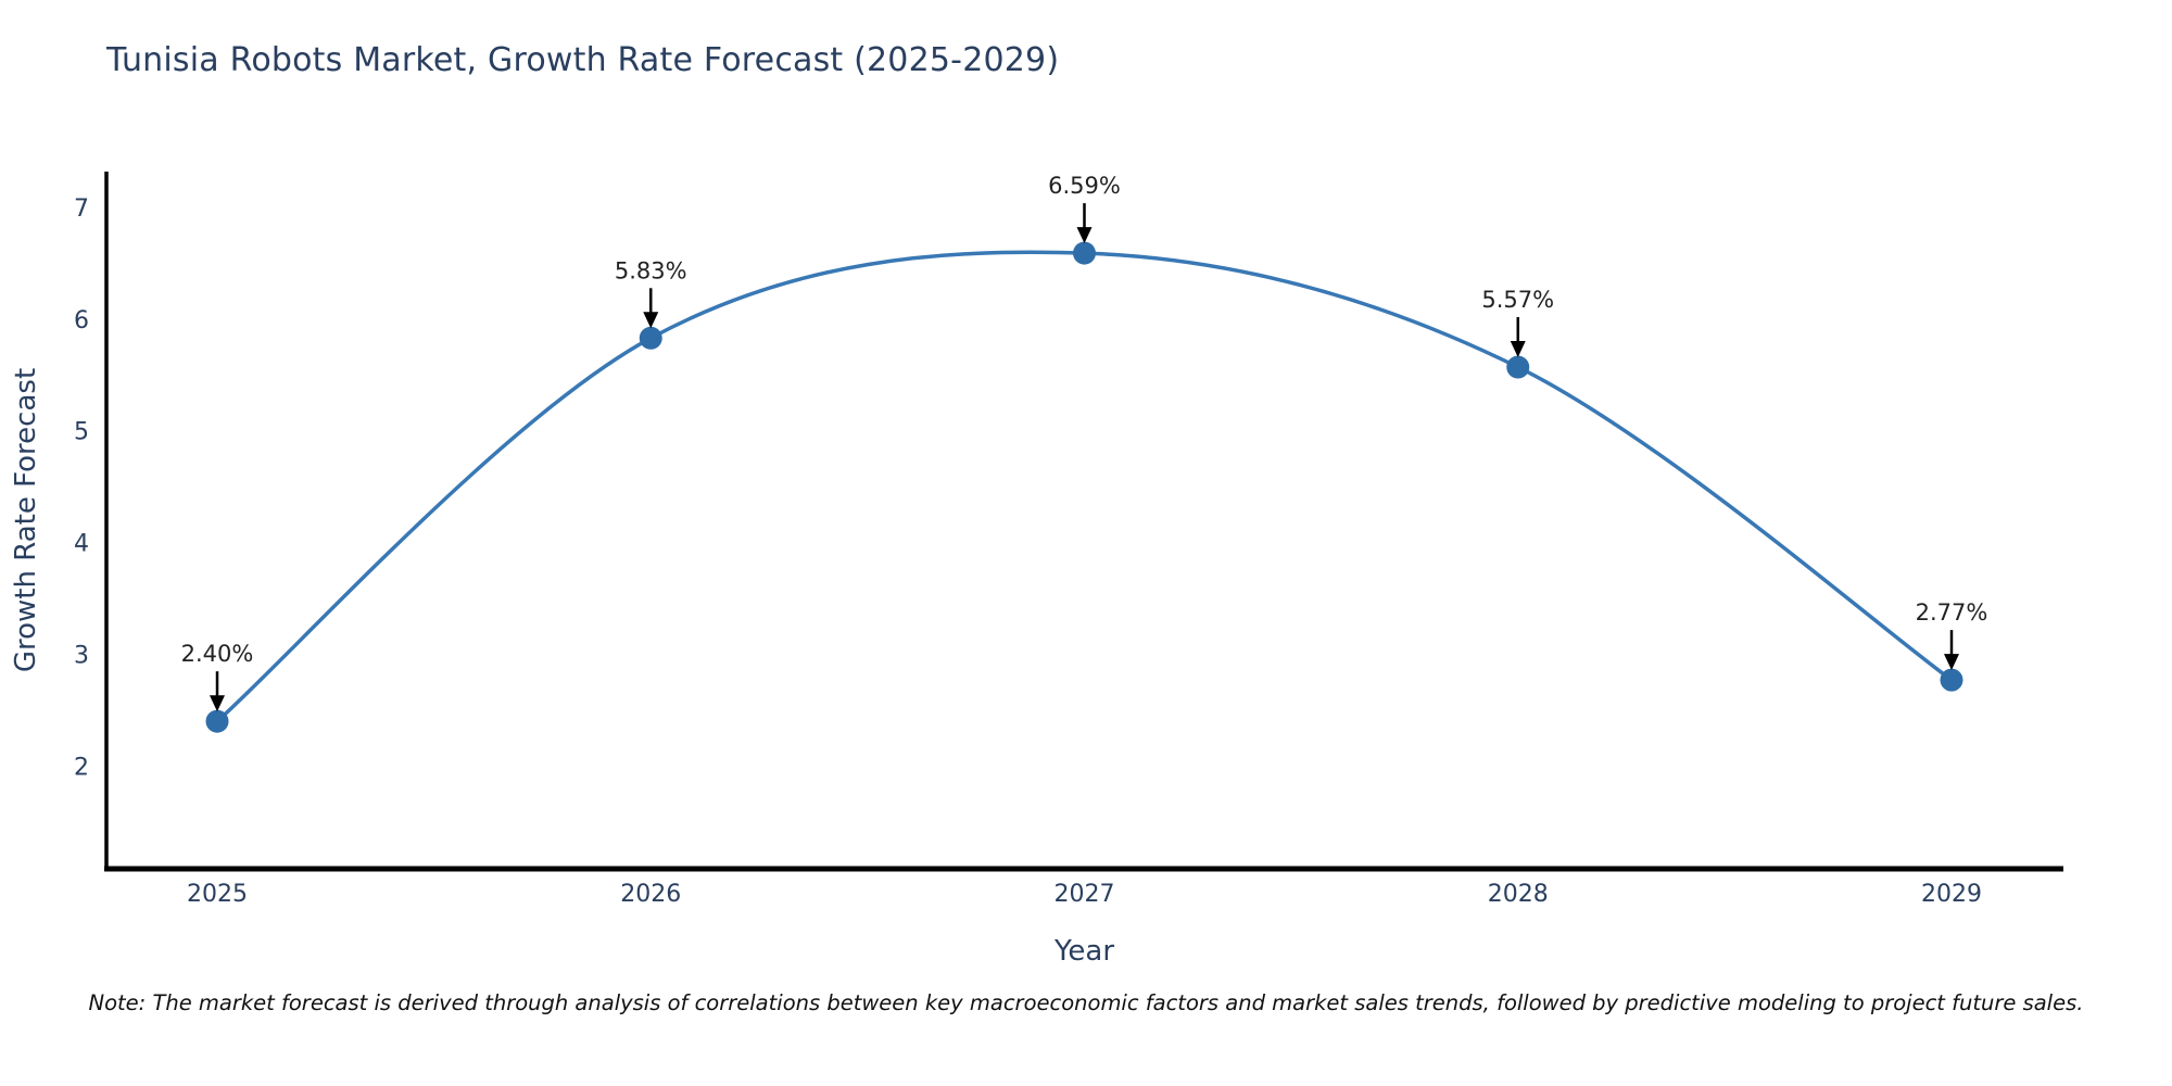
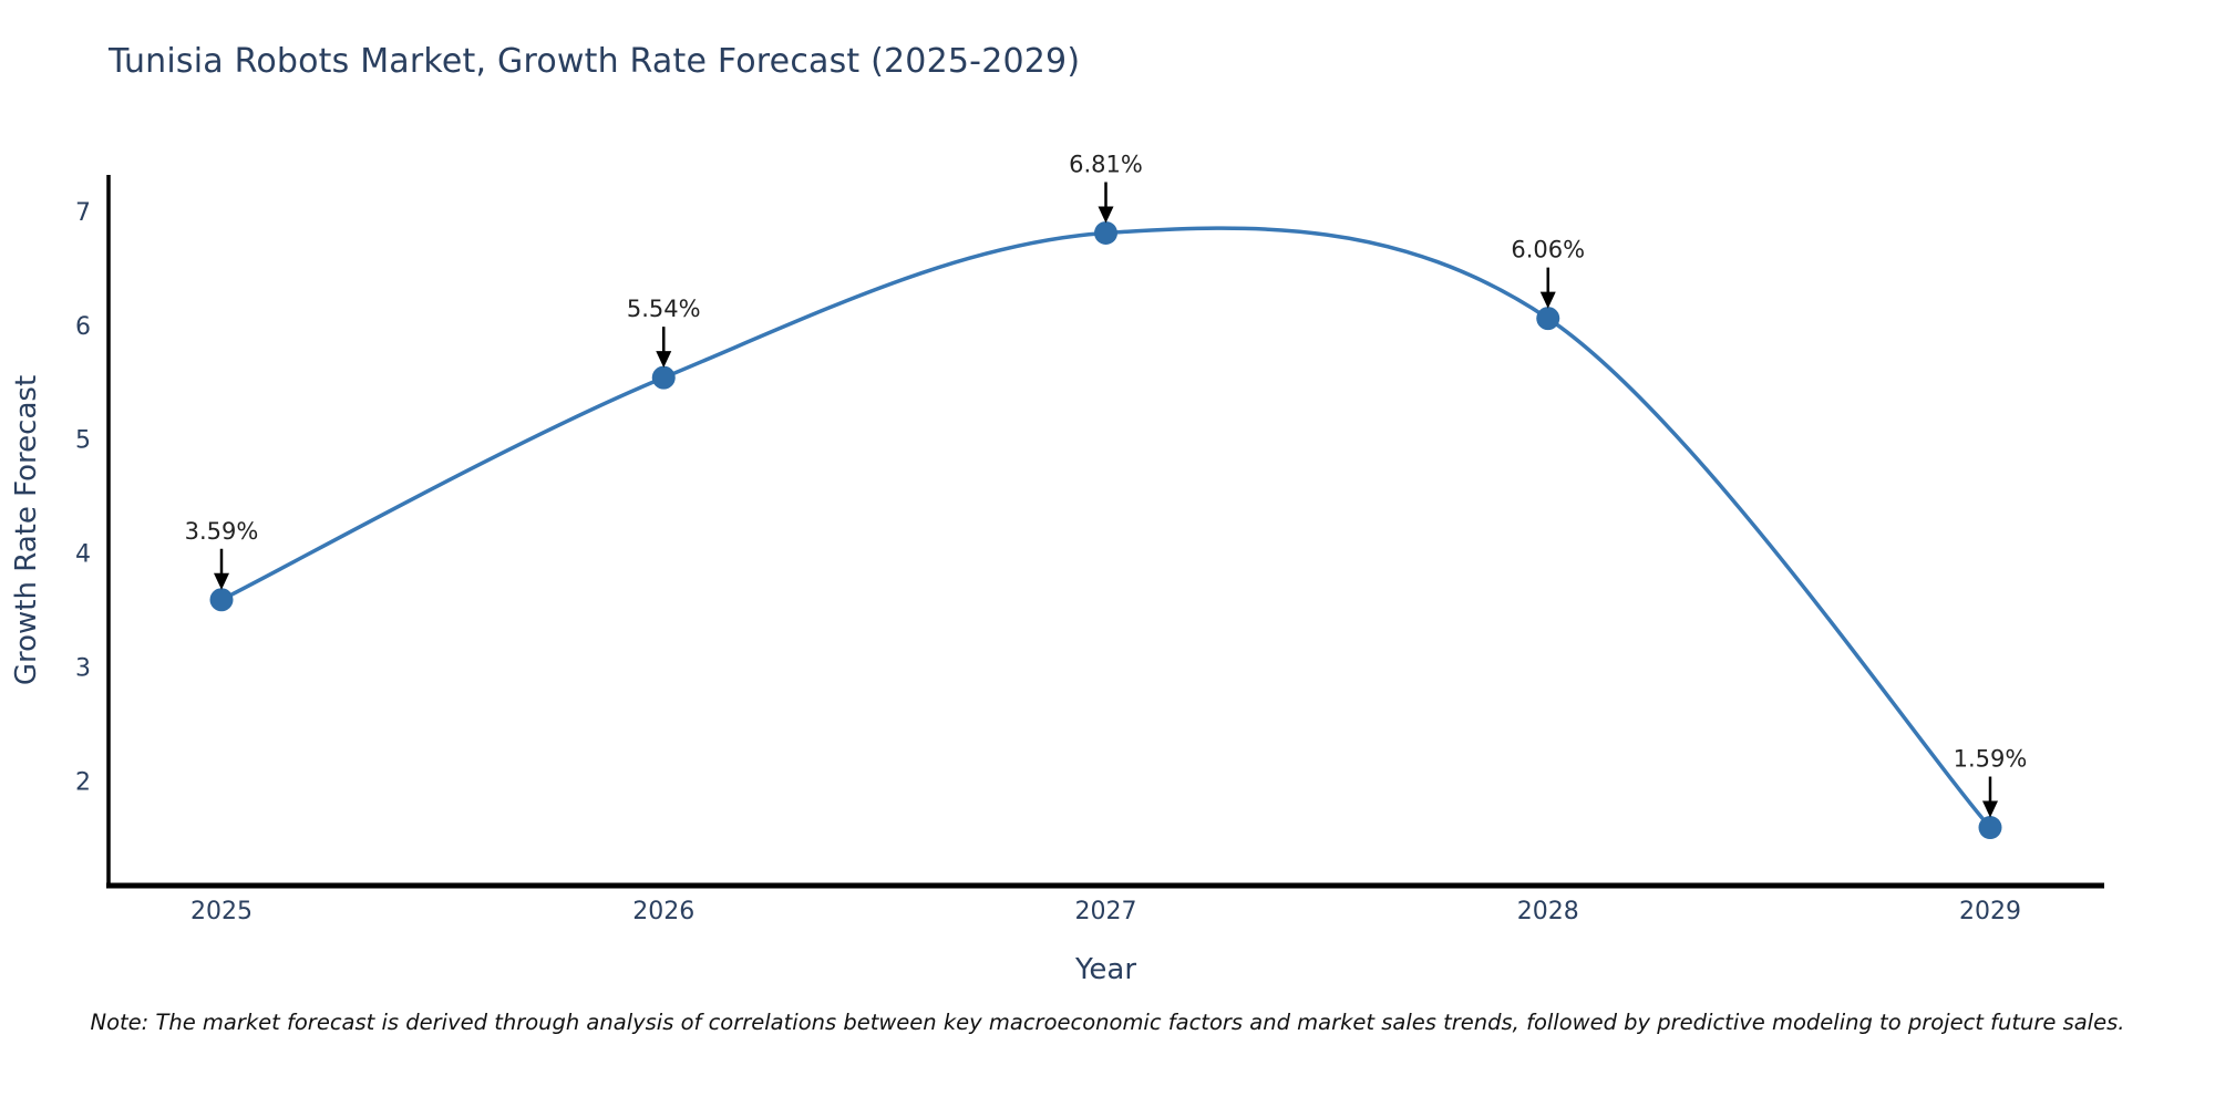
2025: 2.40% -> 3.59%
2026: 5.83% -> 5.54%
2027: 6.59% -> 6.81%
2028: 5.57% -> 6.06%
2029: 2.77% -> 1.59%
